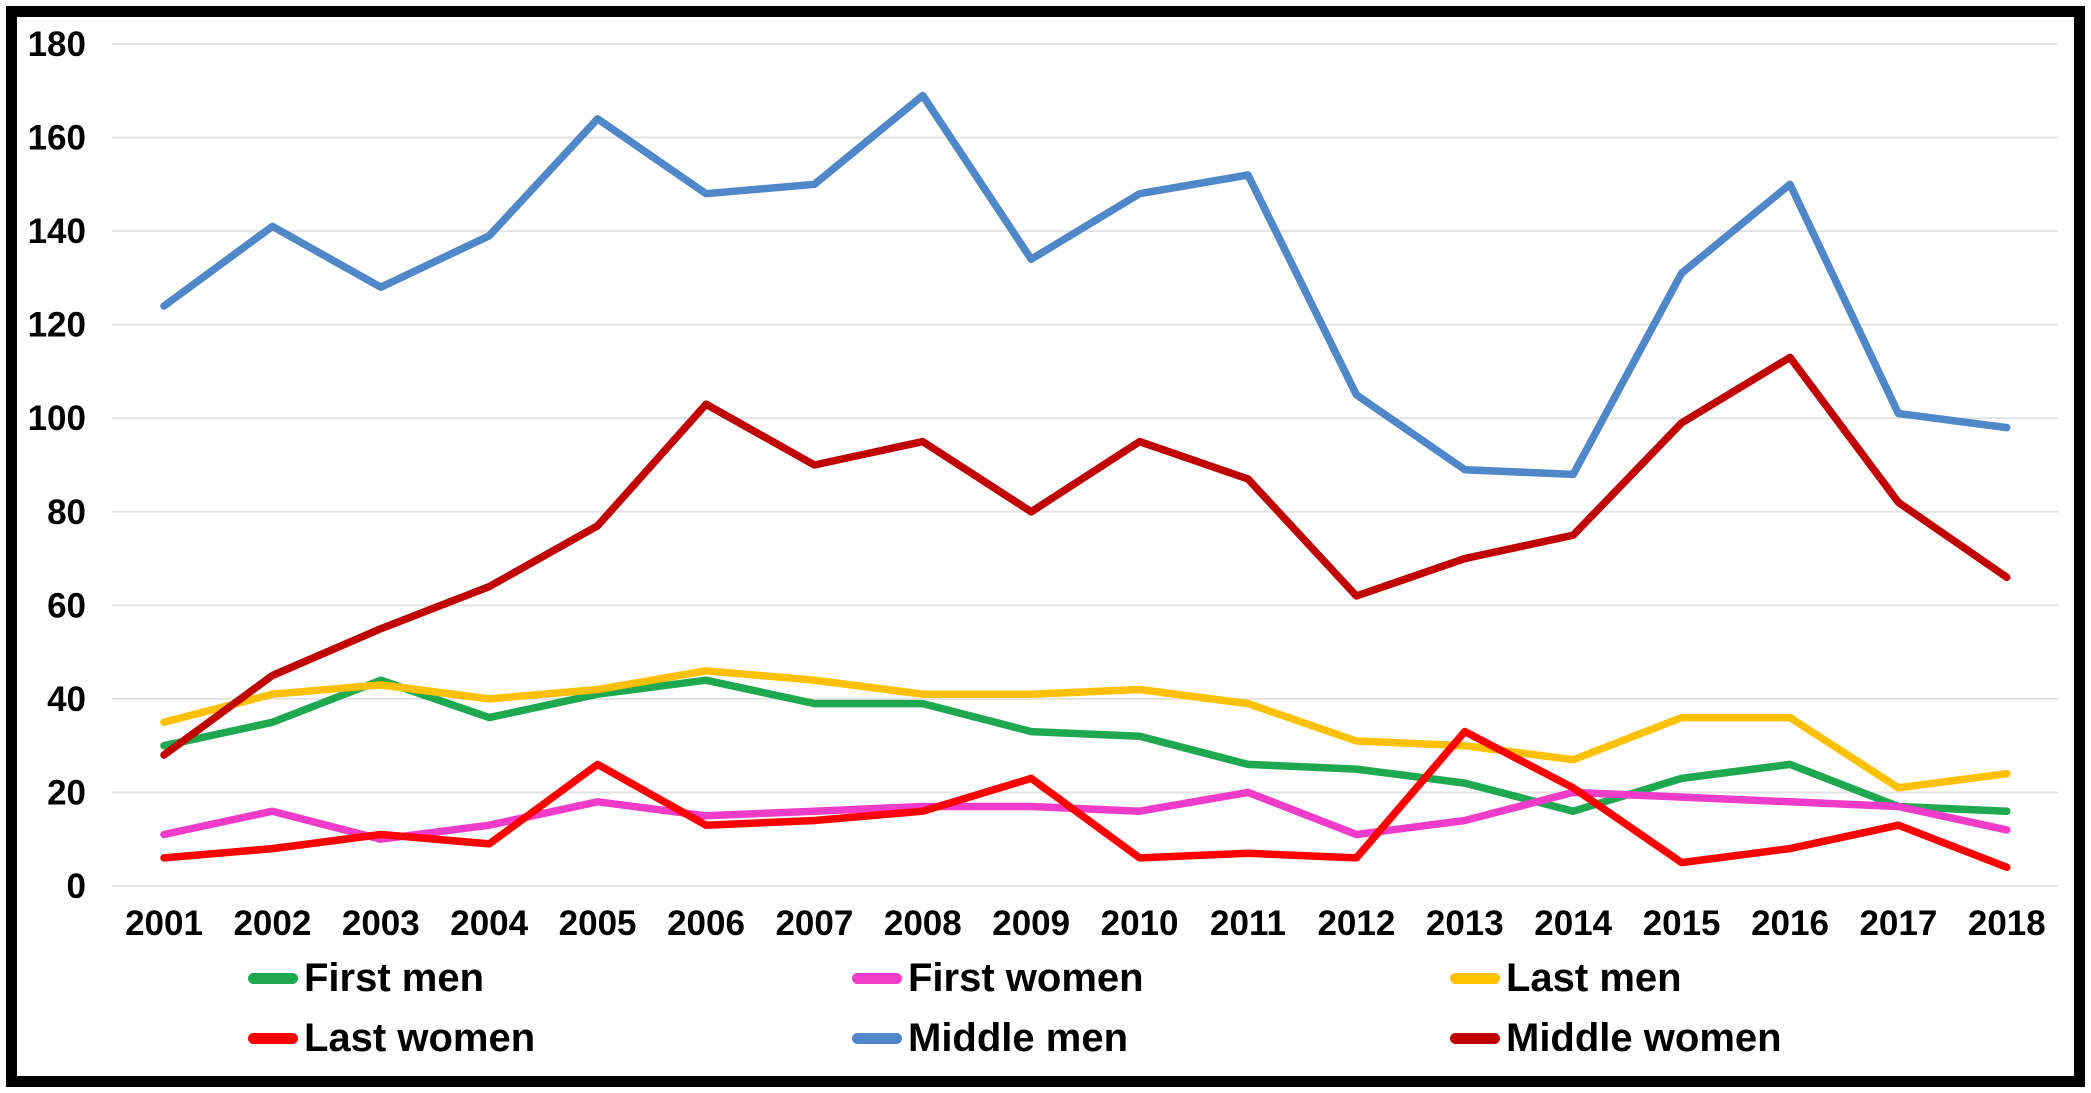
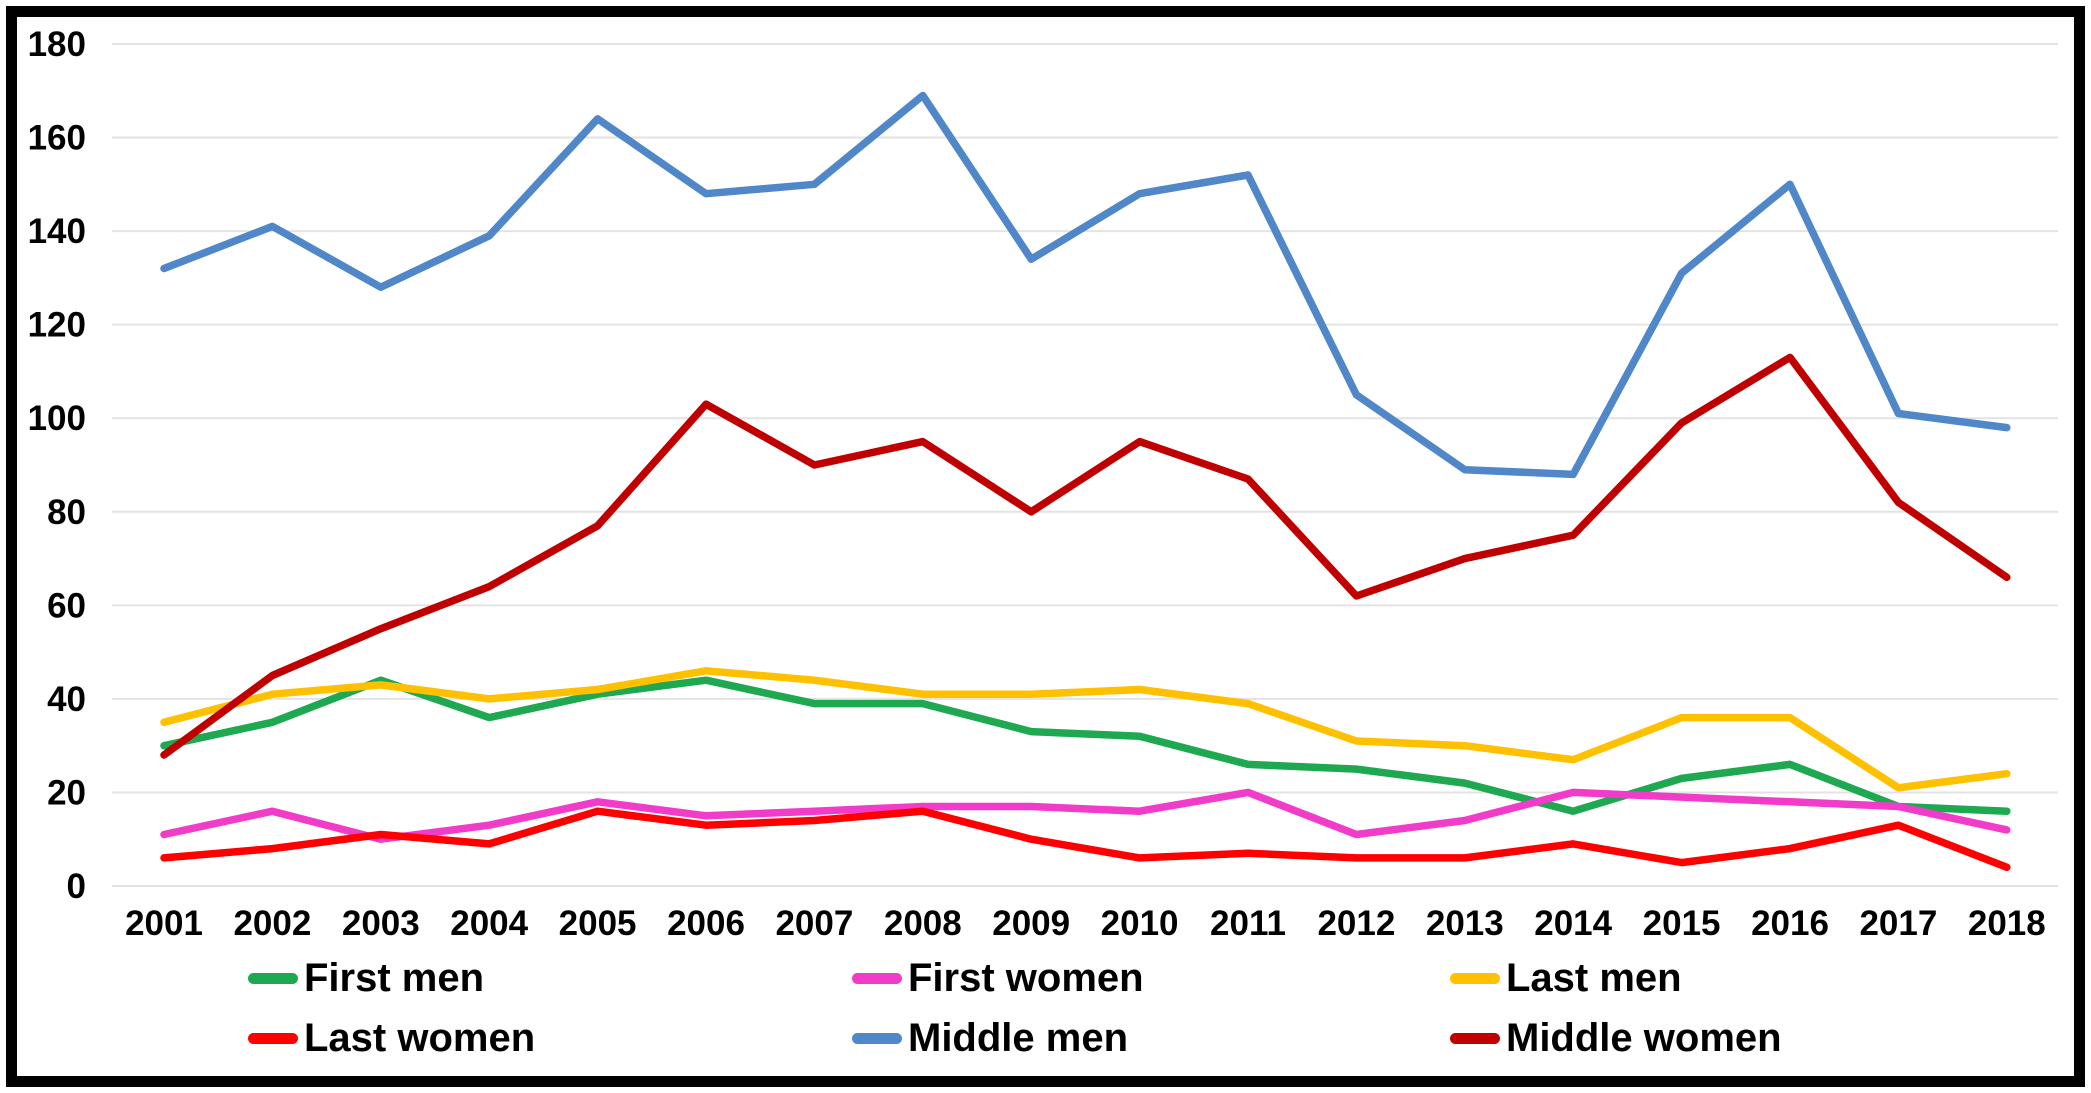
Middle men/2001: 124 -> 132
Last women/2005: 26 -> 16
Last women/2009: 23 -> 10
Last women/2013: 33 -> 6
Last women/2014: 21 -> 9
